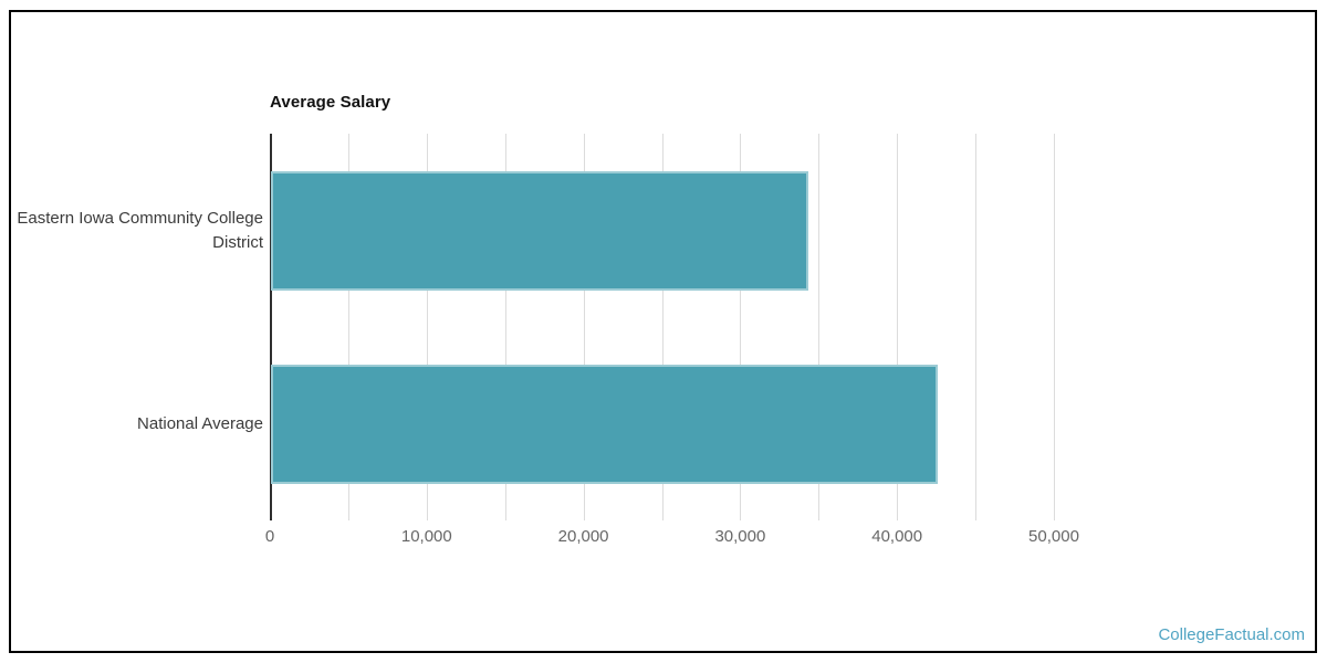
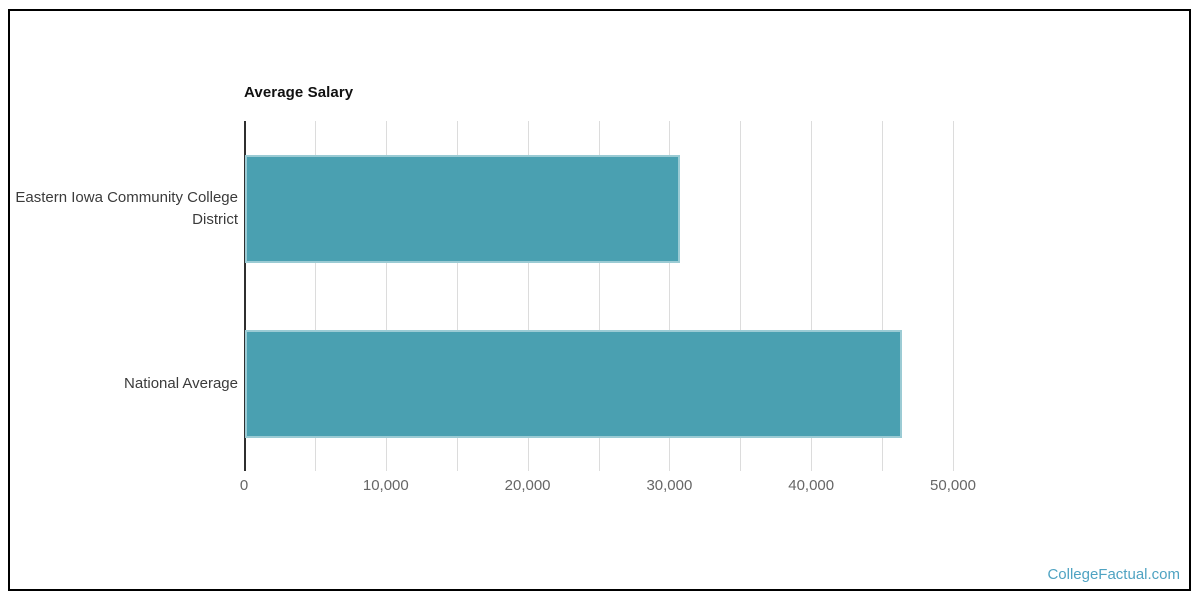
Eastern Iowa Community College District: 34300 -> 30700
National Average: 42500 -> 46300
